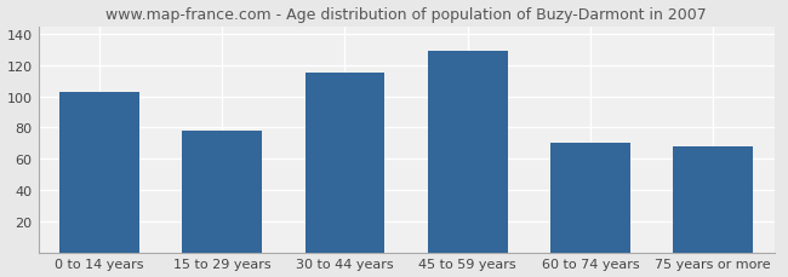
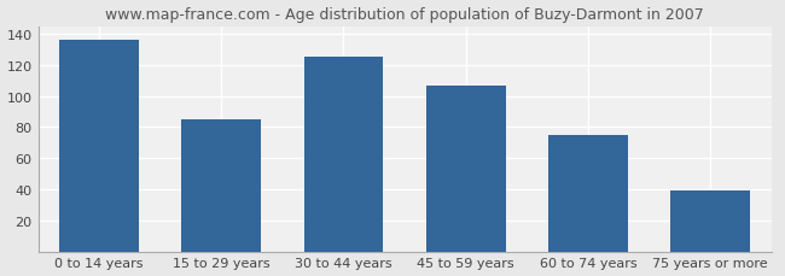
0 to 14 years: 103 -> 136
15 to 29 years: 78 -> 85
30 to 44 years: 115 -> 125
45 to 59 years: 129 -> 107
60 to 74 years: 70 -> 75
75 years or more: 68 -> 39
